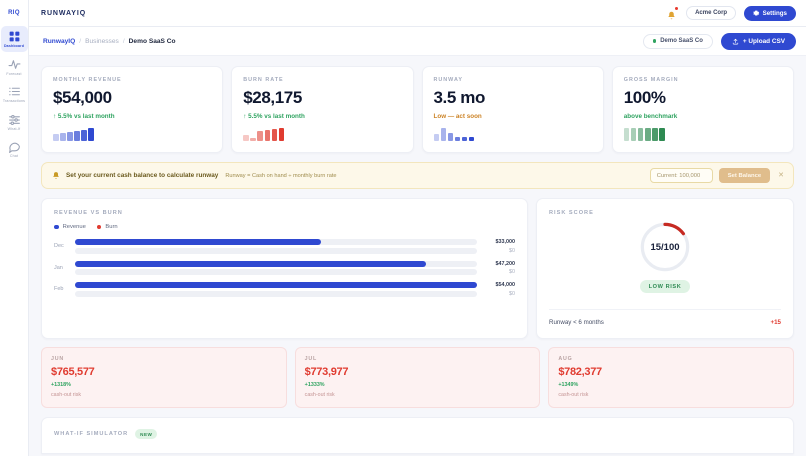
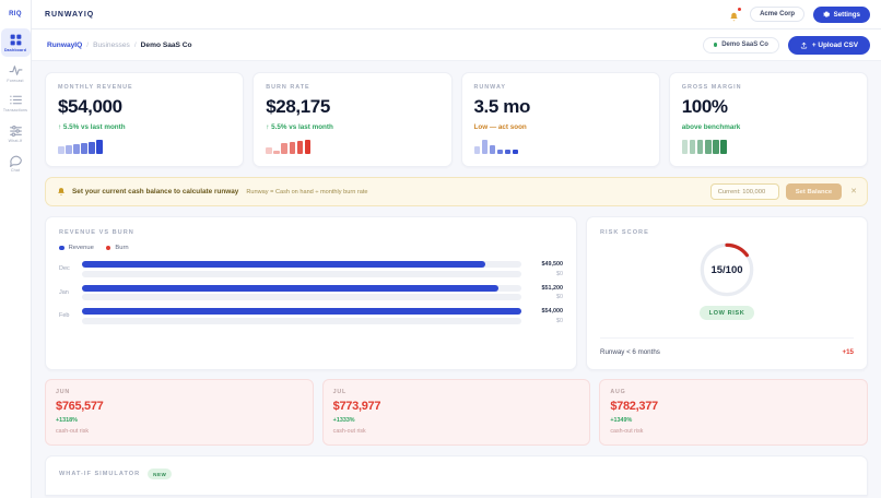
Revenue/Dec: $33,000 -> $49,500
Revenue/Jan: $47,200 -> $51,200
